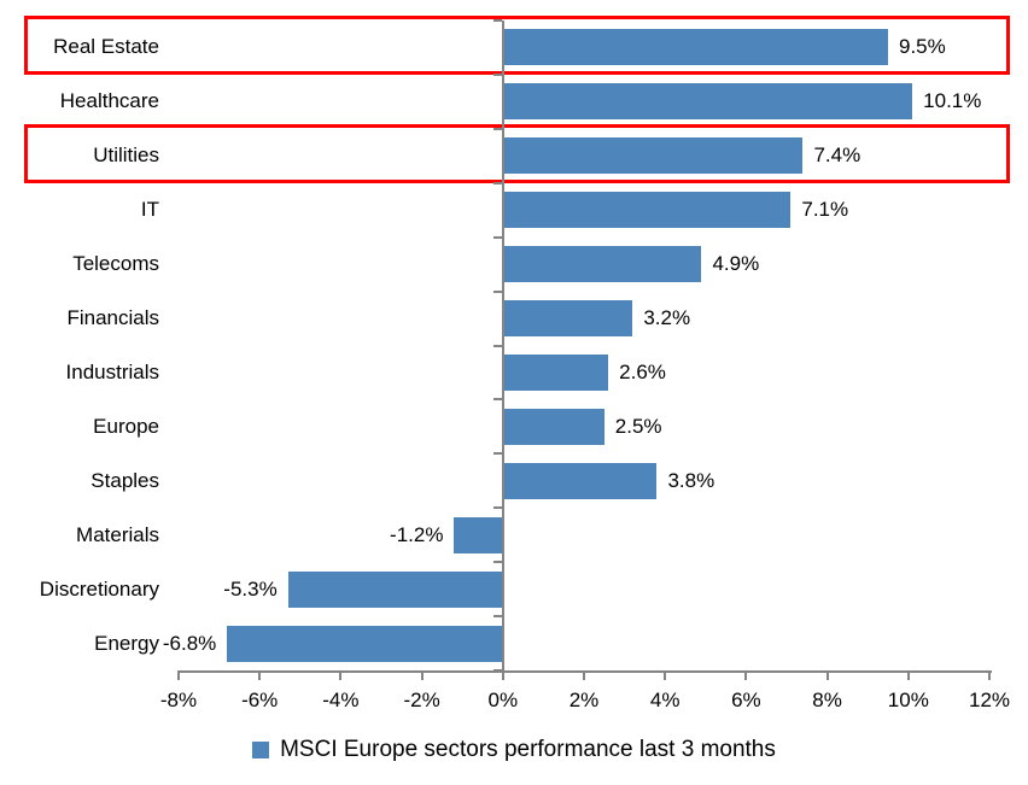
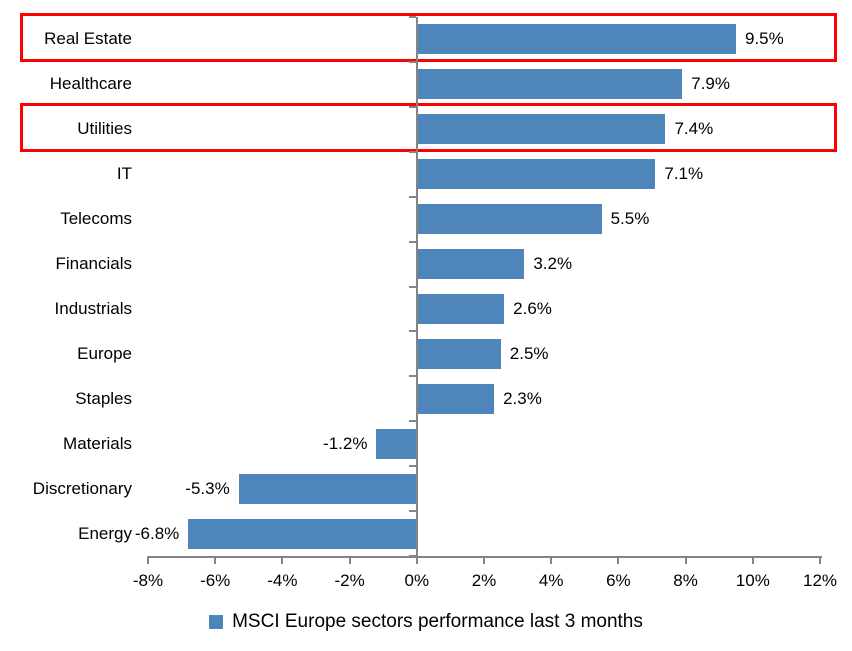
Healthcare: 10.1% -> 7.9%
Telecoms: 4.9% -> 5.5%
Staples: 3.8% -> 2.3%
